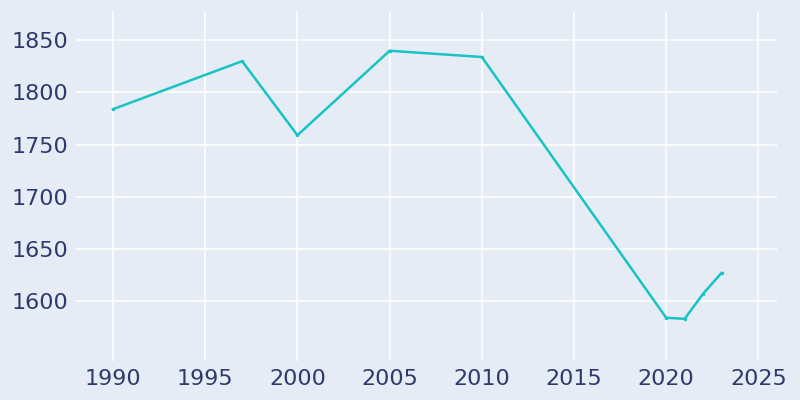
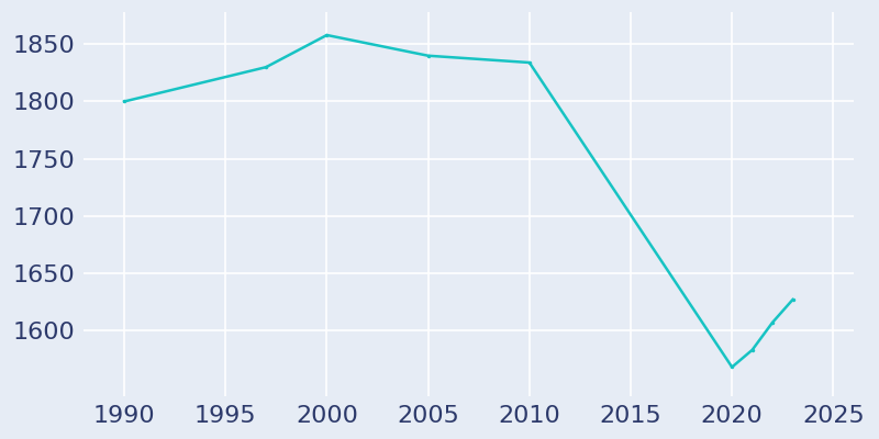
1990: 1784 -> 1800
2000: 1759 -> 1858
2020: 1584 -> 1568
